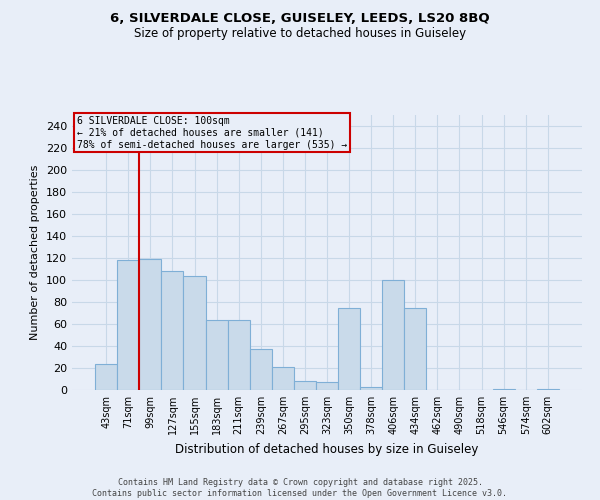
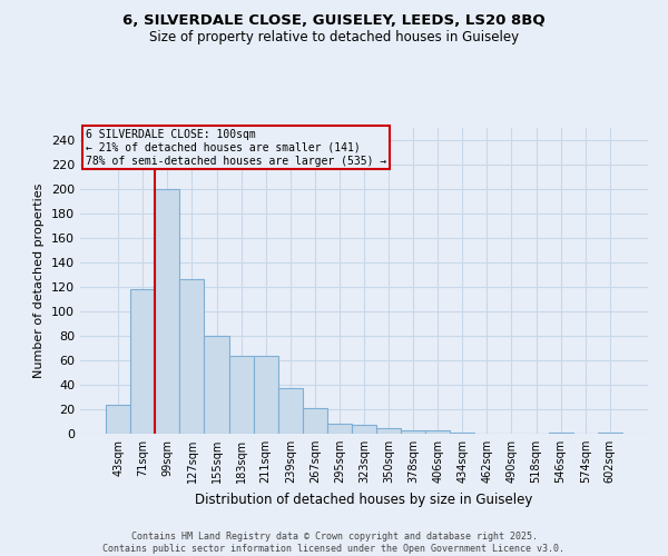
99sqm: 119 -> 200
127sqm: 108 -> 126
155sqm: 104 -> 80
350sqm: 75 -> 5
406sqm: 100 -> 3
434sqm: 75 -> 1
